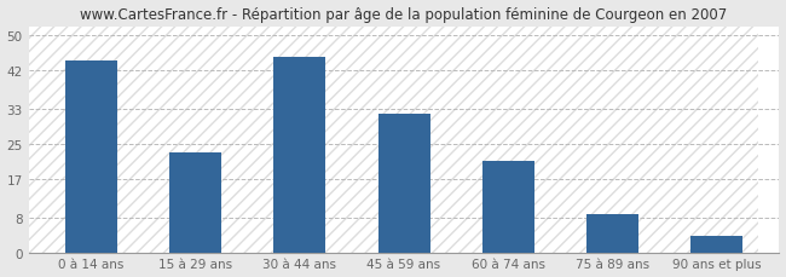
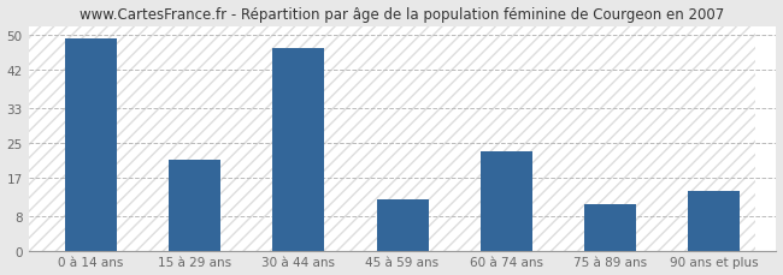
0 à 14 ans: 44 -> 49
15 à 29 ans: 23 -> 21
30 à 44 ans: 45 -> 47
45 à 59 ans: 32 -> 12
60 à 74 ans: 21 -> 23
75 à 89 ans: 9 -> 11
90 ans et plus: 4 -> 14
